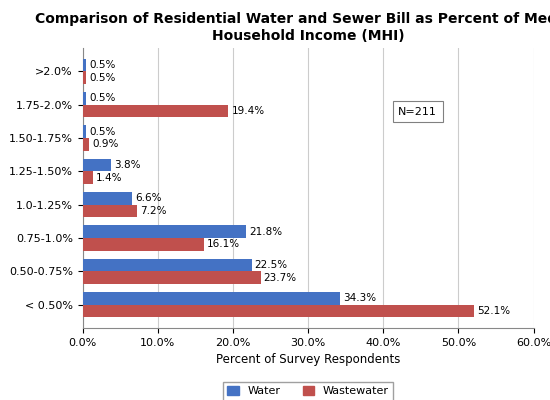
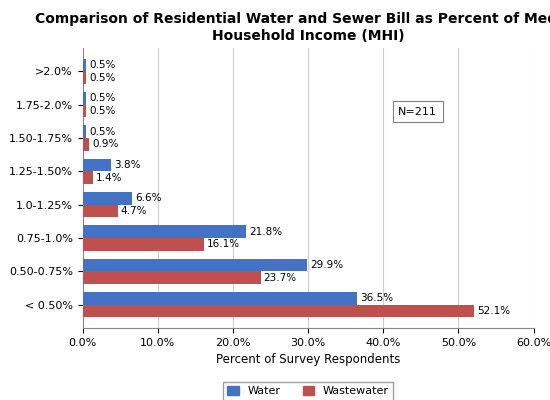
Wastewater/1.75-2.0%: 19.4% -> 0.5%
Wastewater/1.0-1.25%: 7.2% -> 4.7%
Water/0.50-0.75%: 22.5% -> 29.9%
Water/< 0.50%: 34.3% -> 36.5%
